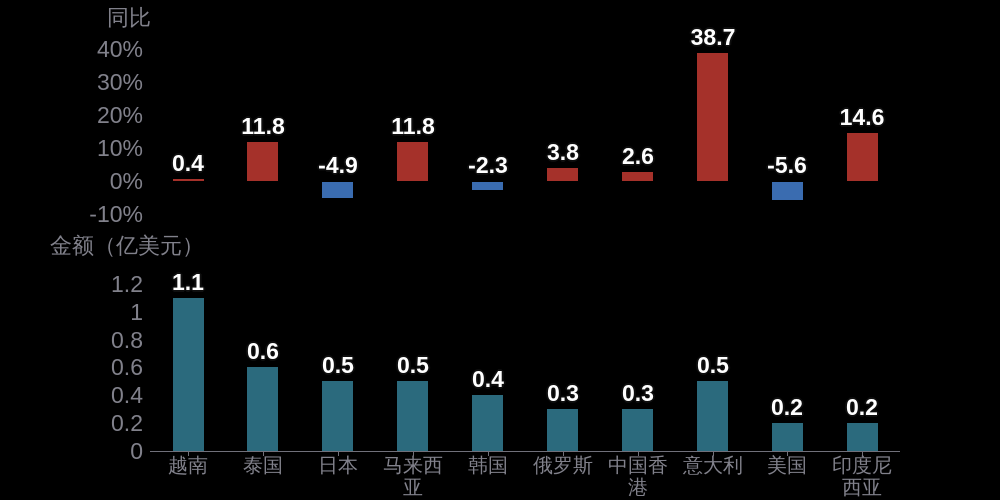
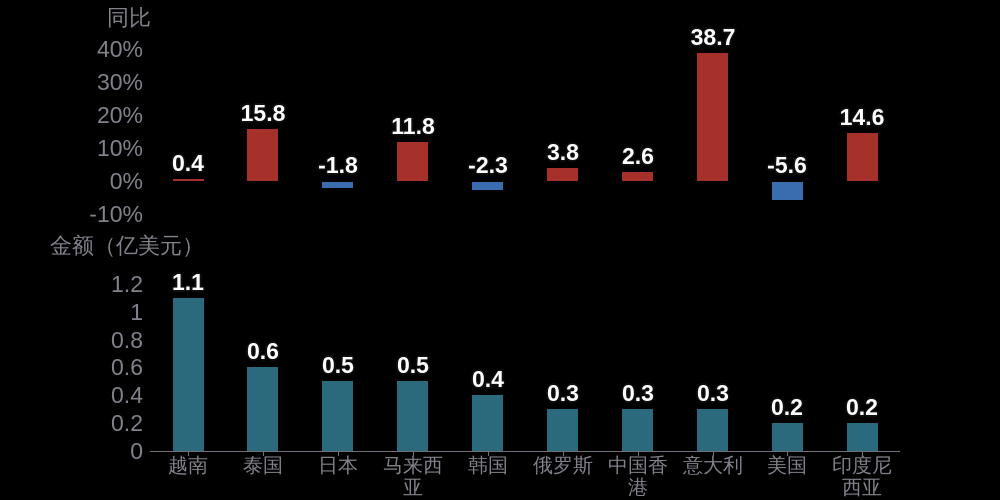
同比/泰国: 11.8 -> 15.8
同比/日本: -4.9 -> -1.8
金额（亿美元）/意大利: 0.5 -> 0.3
